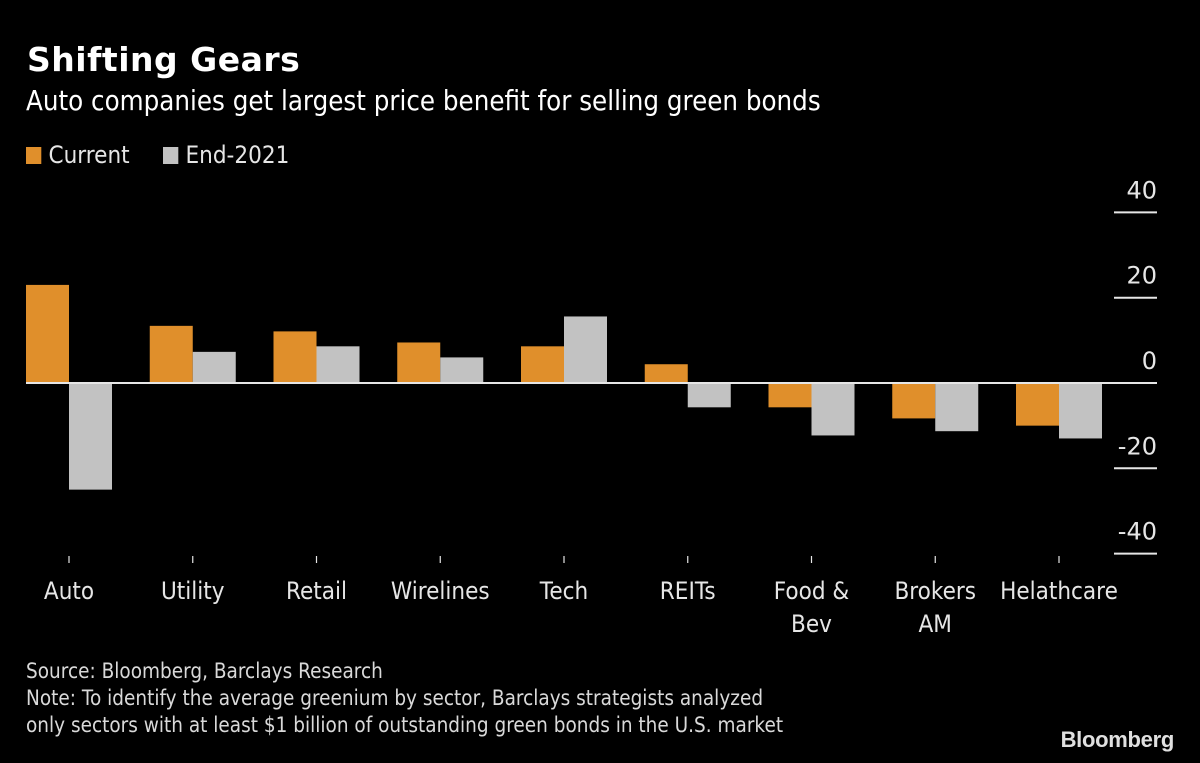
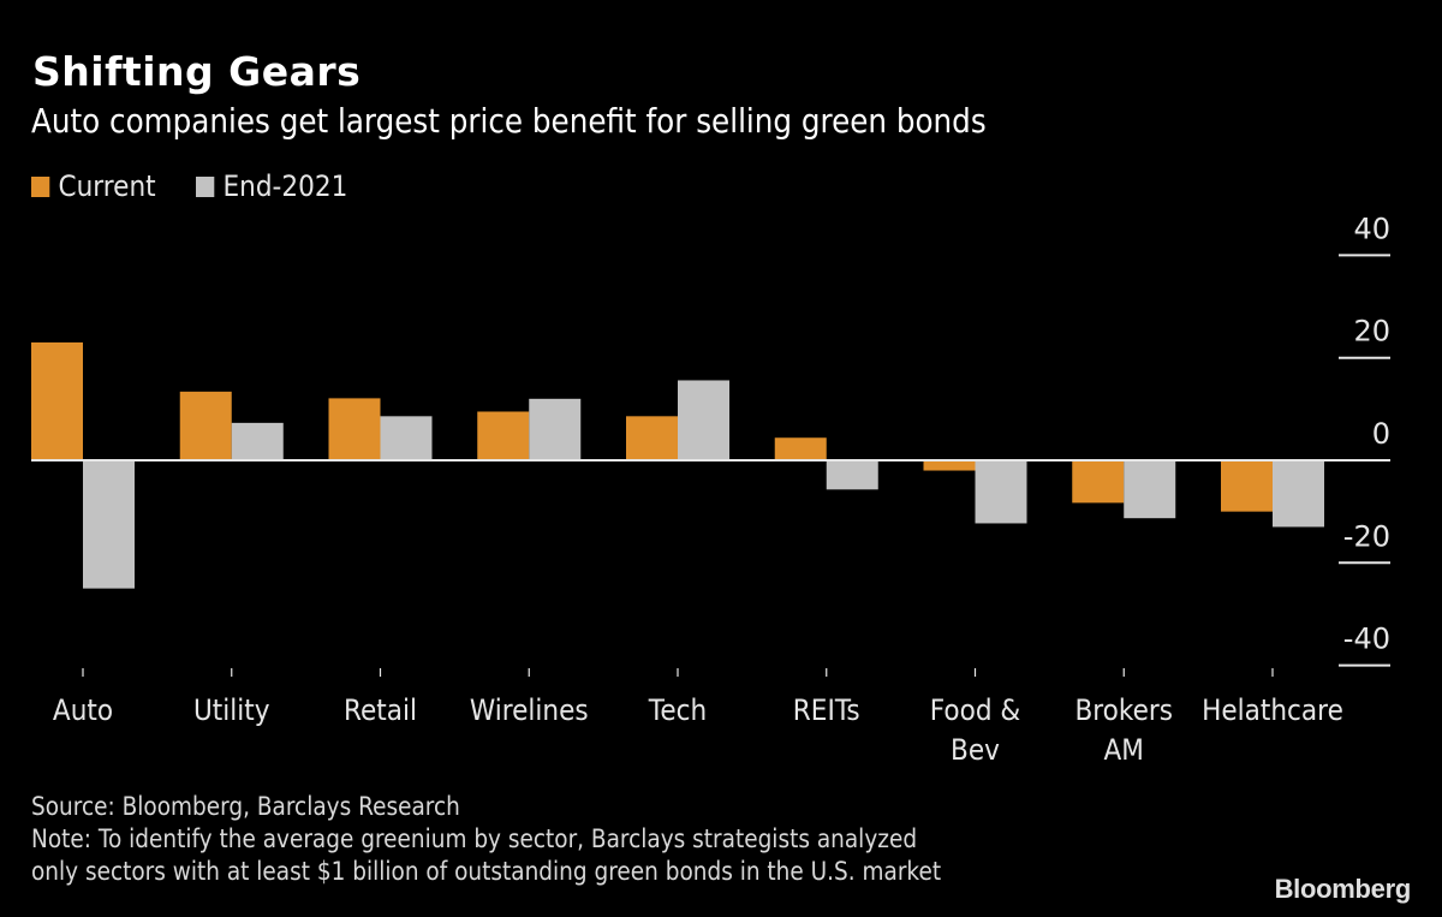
End-2021/Wirelines: 6 -> 12
Current/Food & Bev: -6 -> -2
